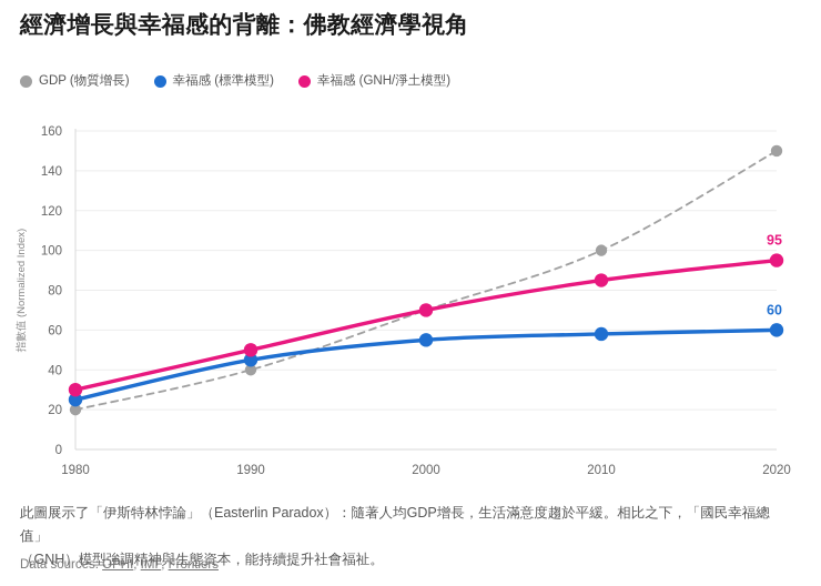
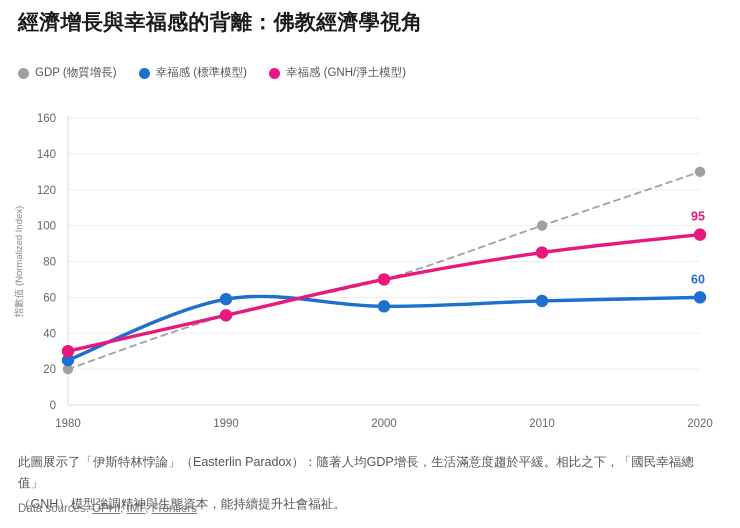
GDP (物質增長)/1990: 40 -> 50
幸福感 (標準模型)/1990: 45 -> 59
GDP (物質增長)/2020: 150 -> 130
